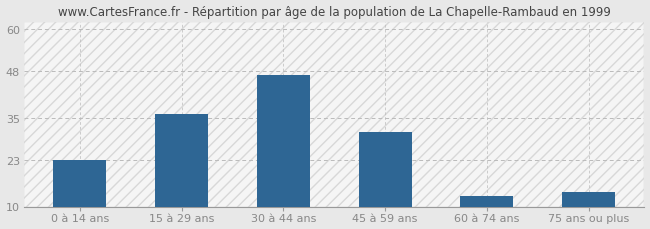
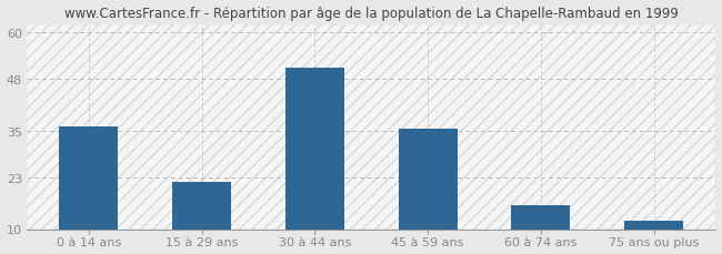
0 à 14 ans: 23.0 -> 36.0
15 à 29 ans: 36.0 -> 22.0
30 à 44 ans: 47.0 -> 51.0
45 à 59 ans: 31.0 -> 35.5
60 à 74 ans: 13.0 -> 16.0
75 ans ou plus: 14.0 -> 12.0
